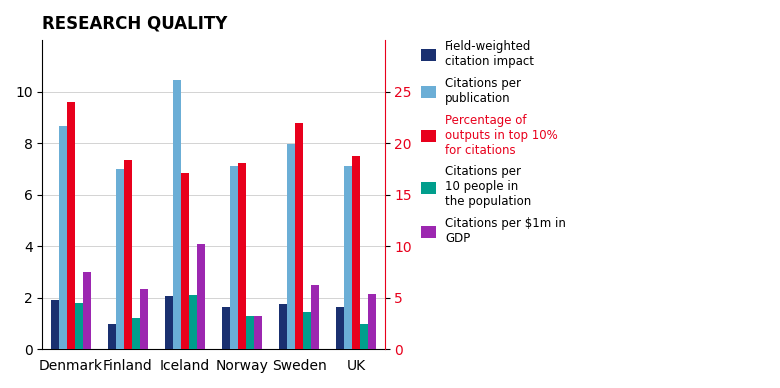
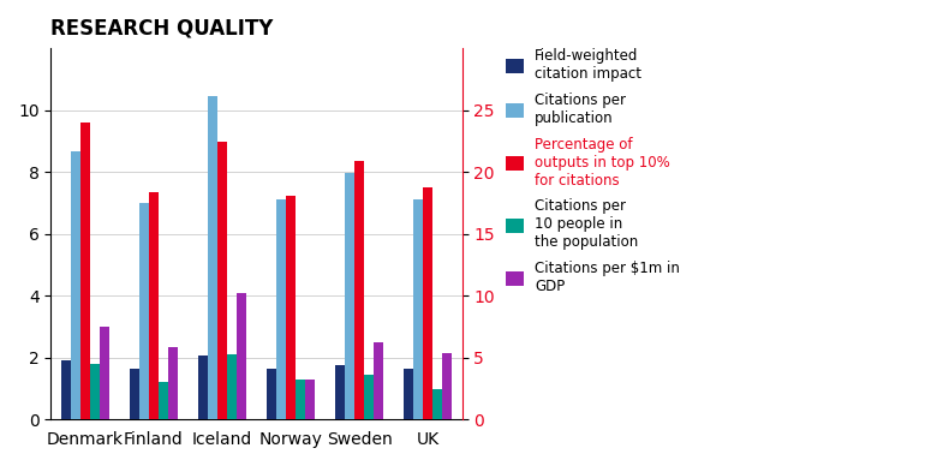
Field-weighted citation impact/Finland: 1.00 -> 1.65
Percentage of outputs in top 10% for citations/Iceland: 17.1 -> 22.4
Percentage of outputs in top 10% for citations/Sweden: 22.0 -> 20.9
